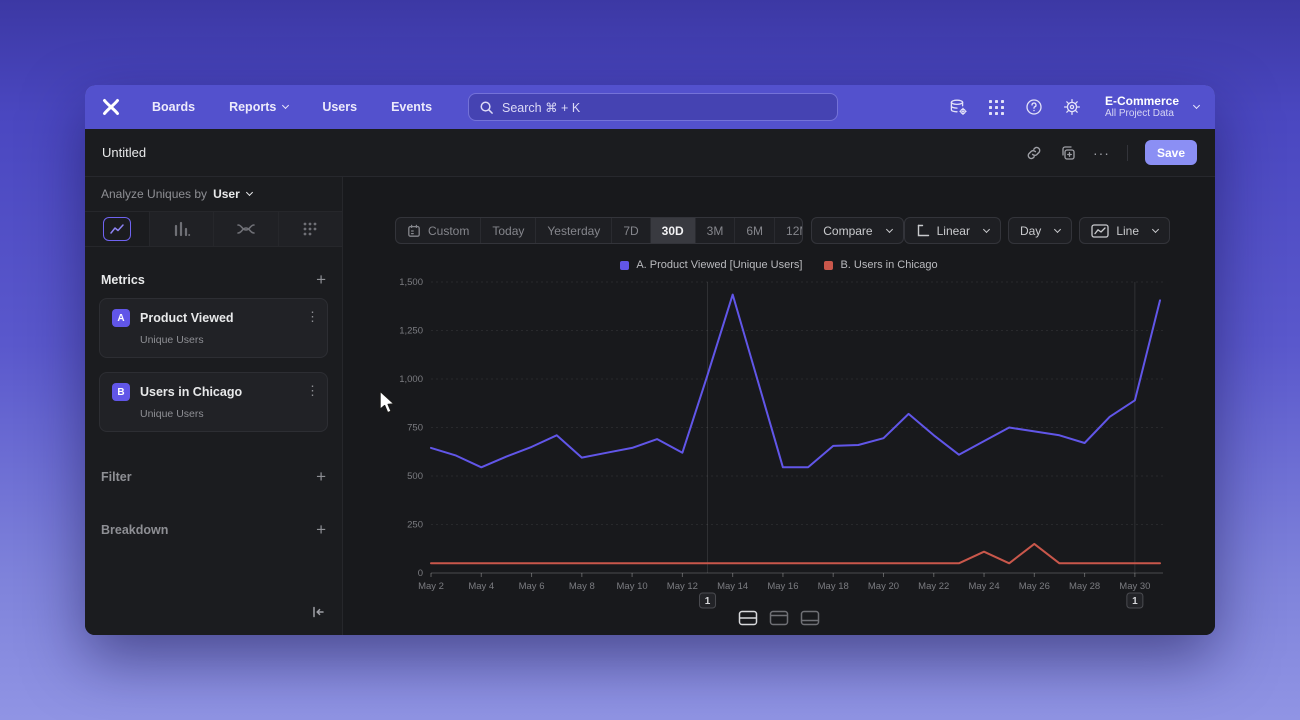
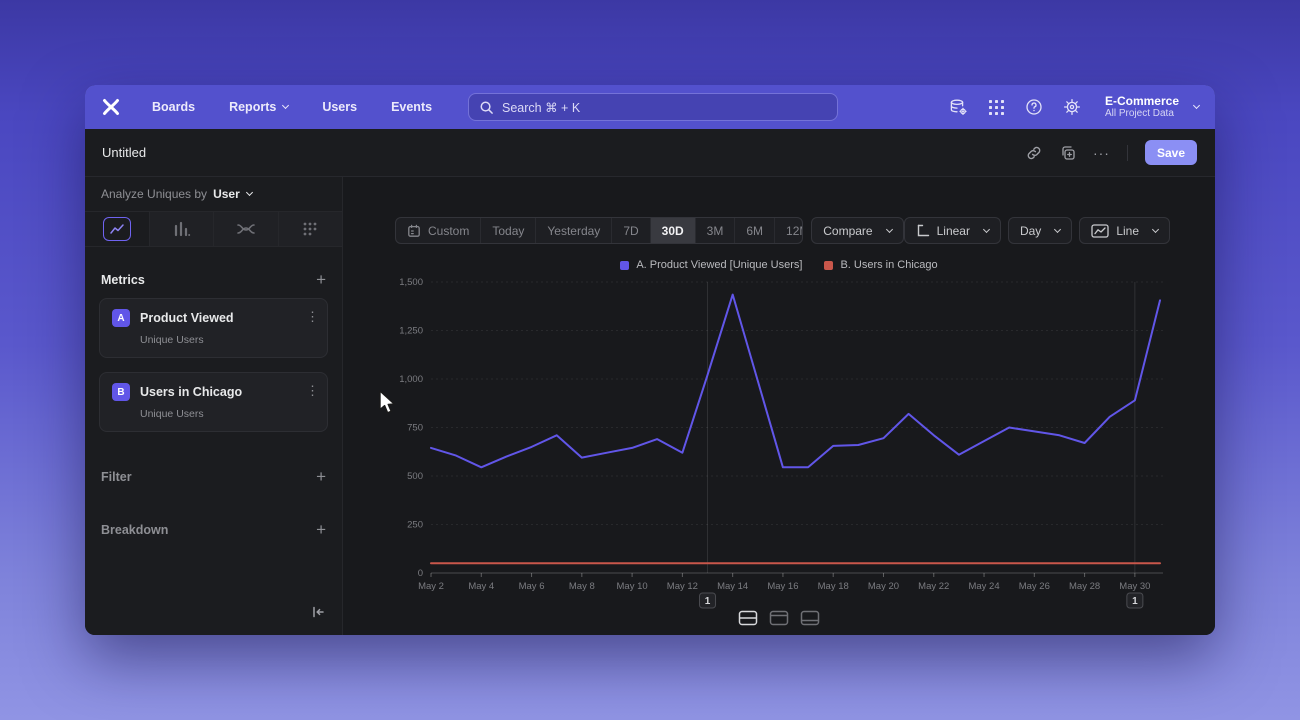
B. Users in Chicago/May 24: 110 -> 50
B. Users in Chicago/May 26: 150 -> 50
